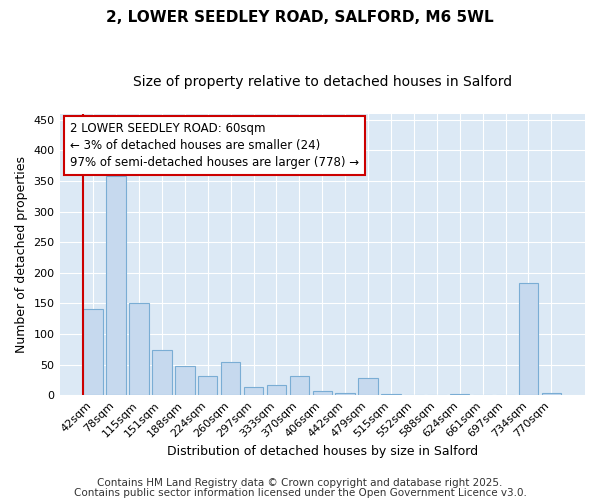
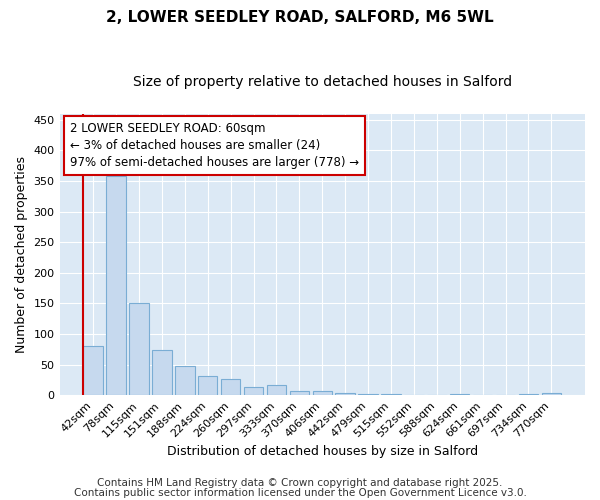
42sqm: 140 -> 80
260sqm: 54 -> 26
370sqm: 32 -> 6
479sqm: 28 -> 1
734sqm: 184 -> 1
